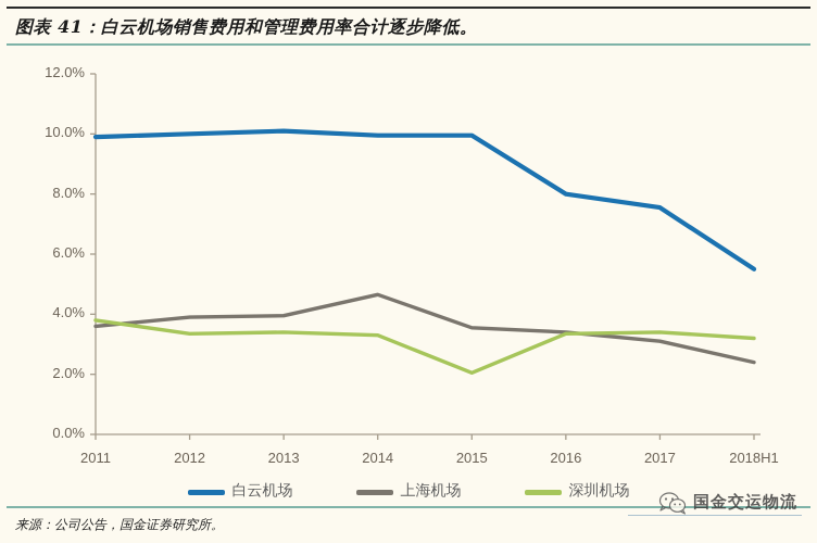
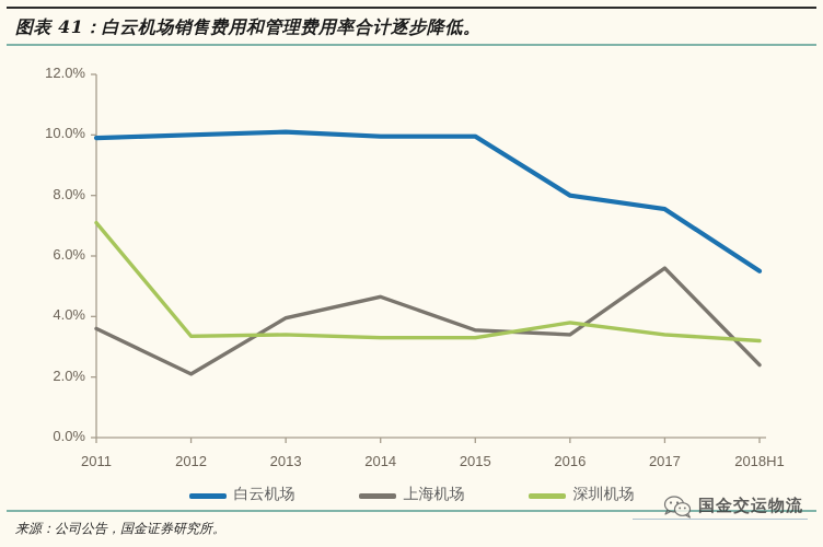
深圳机场/2011: 3.8% -> 7.1%
上海机场/2012: 3.9% -> 2.1%
深圳机场/2015: 2.0% -> 3.3%
深圳机场/2016: 3.4% -> 3.8%
上海机场/2017: 3.1% -> 5.6%
